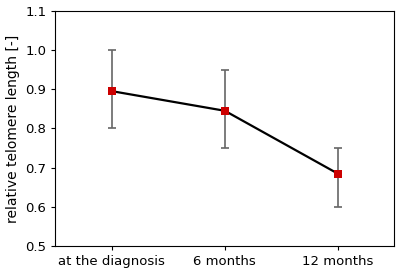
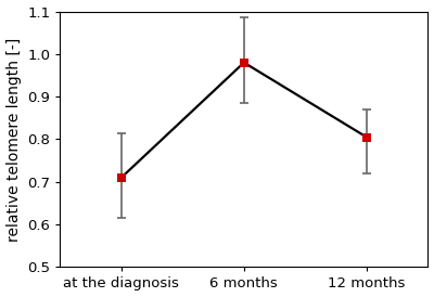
at the diagnosis: 0.895 -> 0.710
6 months: 0.845 -> 0.980
12 months: 0.685 -> 0.805
